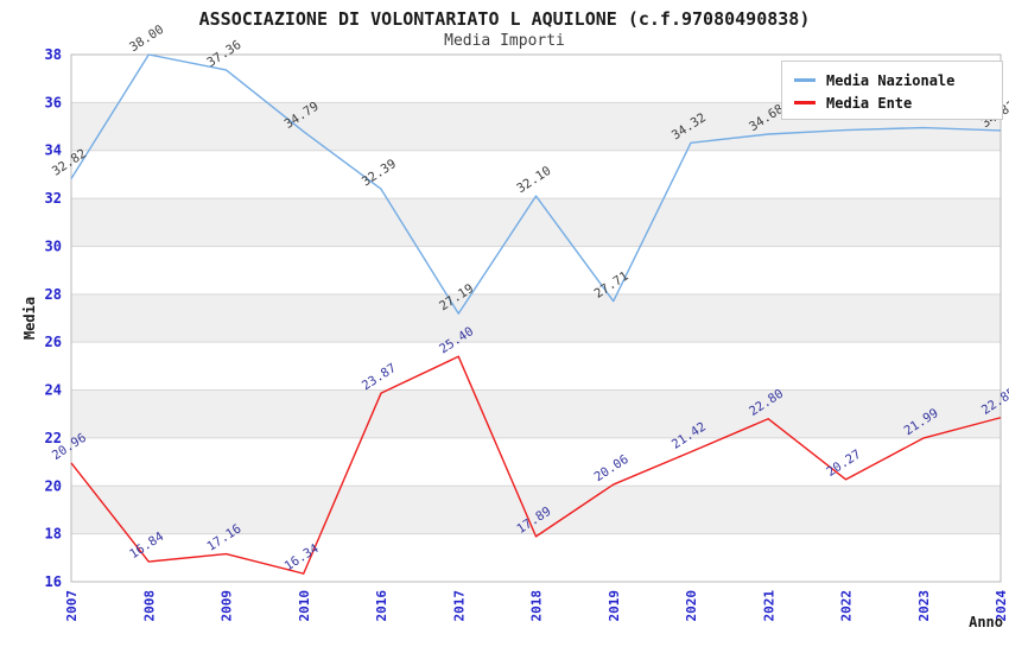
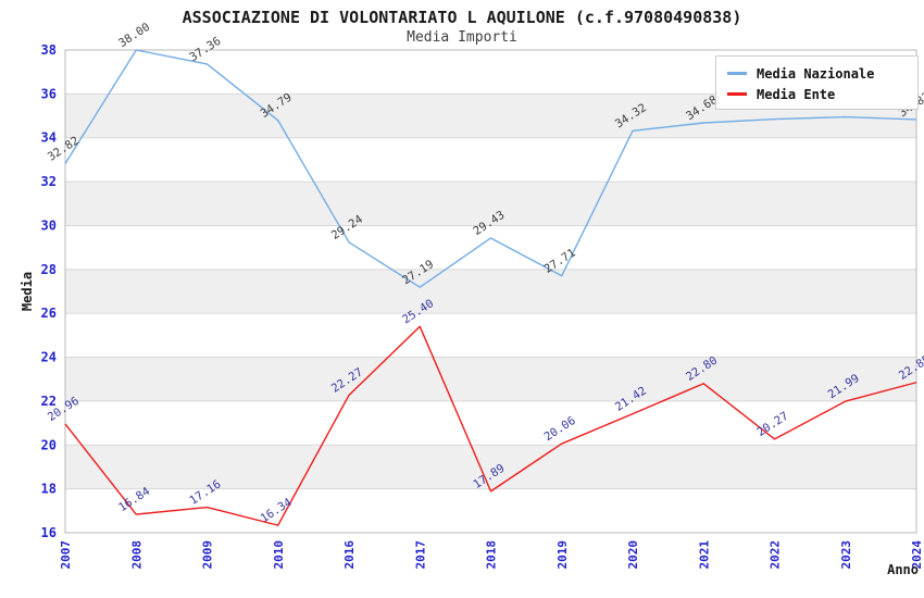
Media Nazionale/2016: 32.39 -> 29.24
Media Ente/2016: 23.87 -> 22.27
Media Nazionale/2018: 32.10 -> 29.43
